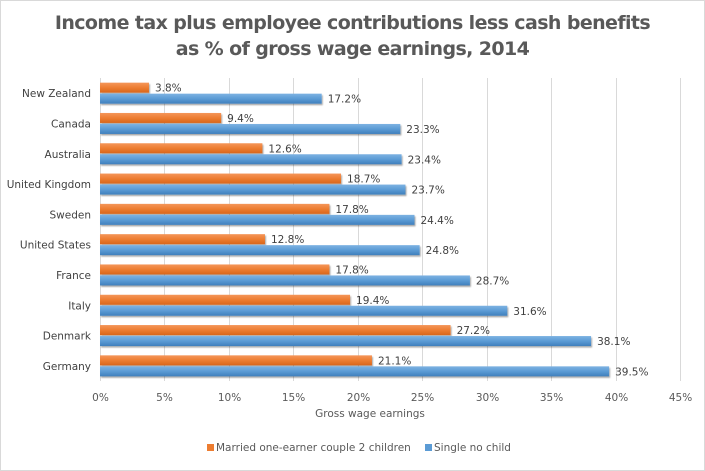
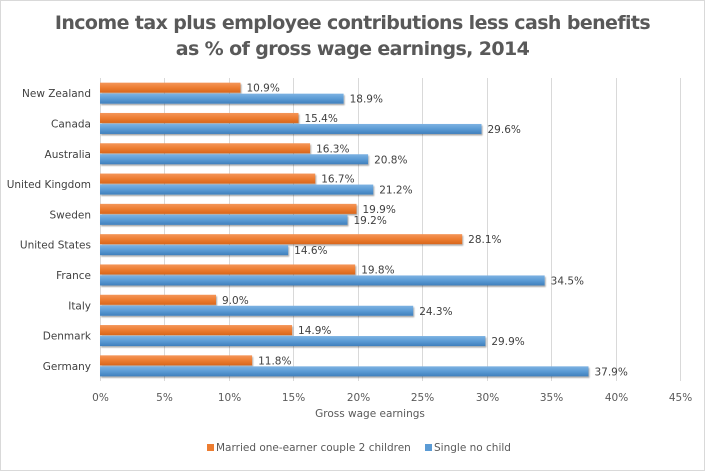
Married one-earner couple 2 children/New Zealand: 3.8% -> 10.9%
Single no child/New Zealand: 17.2% -> 18.9%
Married one-earner couple 2 children/Canada: 9.4% -> 15.4%
Single no child/Canada: 23.3% -> 29.6%
Married one-earner couple 2 children/Australia: 12.6% -> 16.3%
Single no child/Australia: 23.4% -> 20.8%
Married one-earner couple 2 children/United Kingdom: 18.7% -> 16.7%
Single no child/United Kingdom: 23.7% -> 21.2%
Married one-earner couple 2 children/Sweden: 17.8% -> 19.9%
Single no child/Sweden: 24.4% -> 19.2%
Married one-earner couple 2 children/United States: 12.8% -> 28.1%
Single no child/United States: 24.8% -> 14.6%
Married one-earner couple 2 children/France: 17.8% -> 19.8%
Single no child/France: 28.7% -> 34.5%
Married one-earner couple 2 children/Italy: 19.4% -> 9.0%
Single no child/Italy: 31.6% -> 24.3%
Married one-earner couple 2 children/Denmark: 27.2% -> 14.9%
Single no child/Denmark: 38.1% -> 29.9%
Married one-earner couple 2 children/Germany: 21.1% -> 11.8%
Single no child/Germany: 39.5% -> 37.9%
